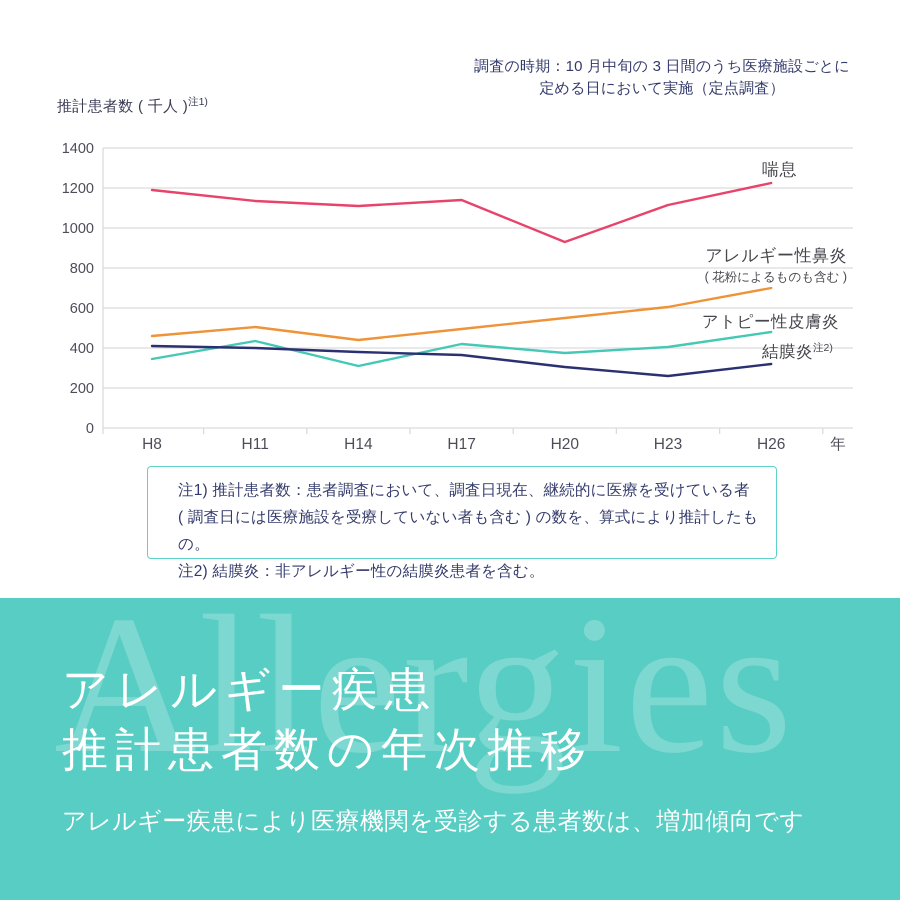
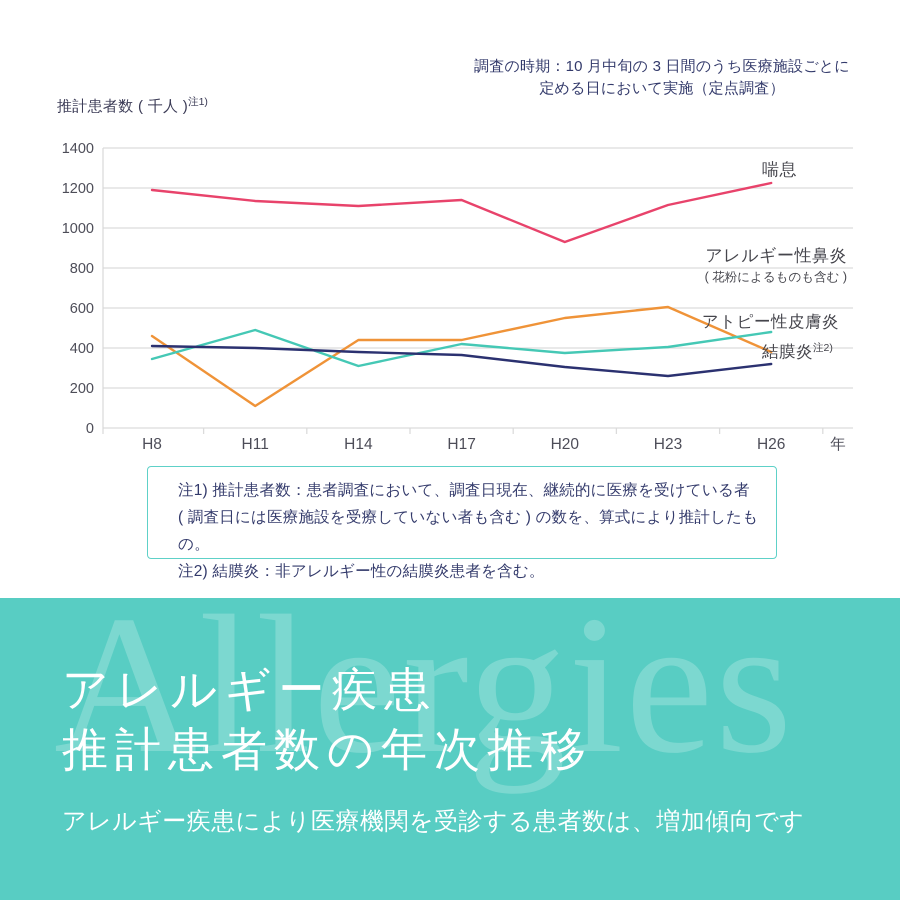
アレルギー性鼻炎/H11: 500 -> 110
アトピー性皮膚炎/H11: 440 -> 490
アレルギー性鼻炎/H17: 500 -> 440
アレルギー性鼻炎/H26: 700 -> 380
